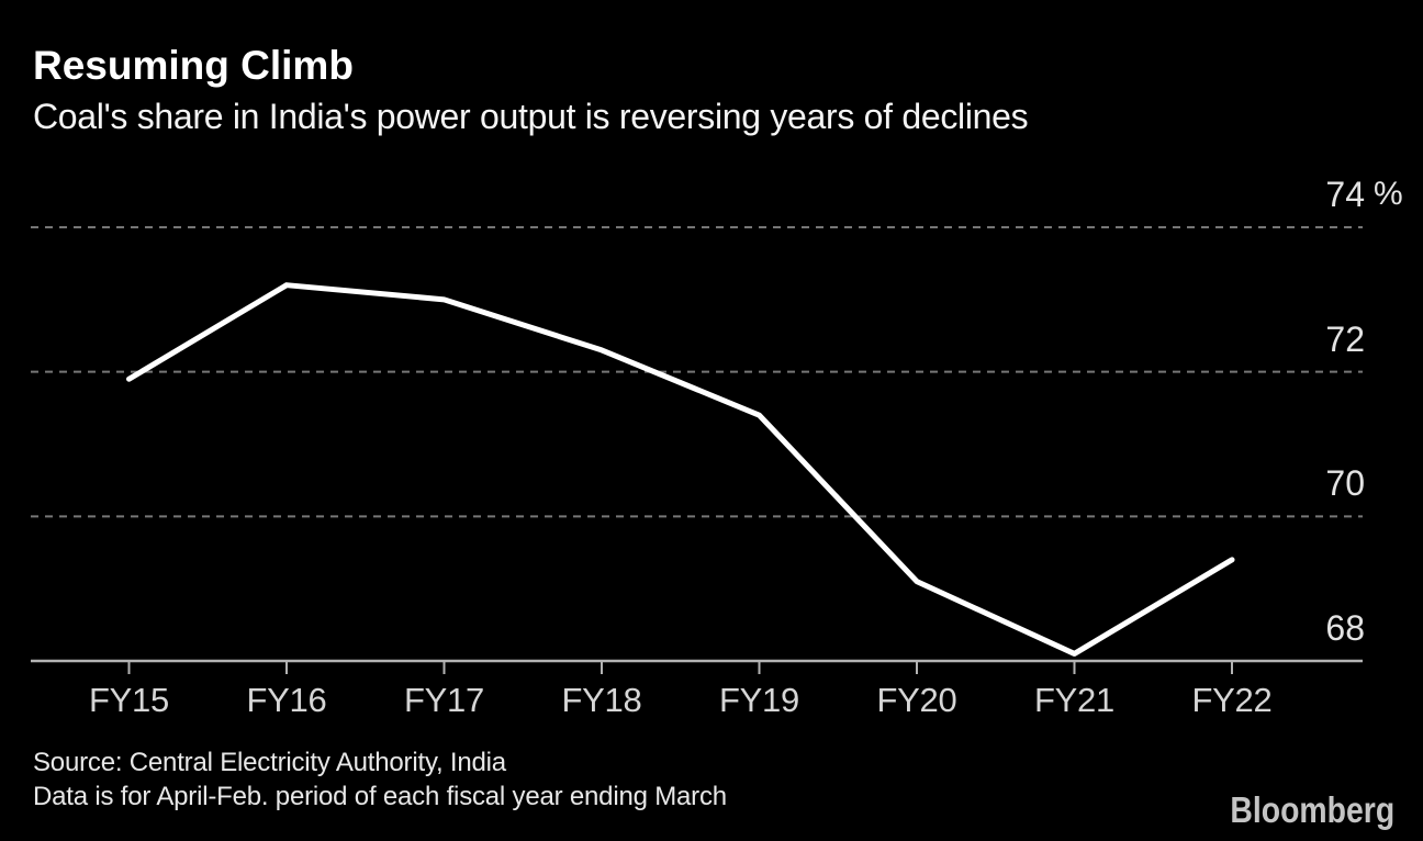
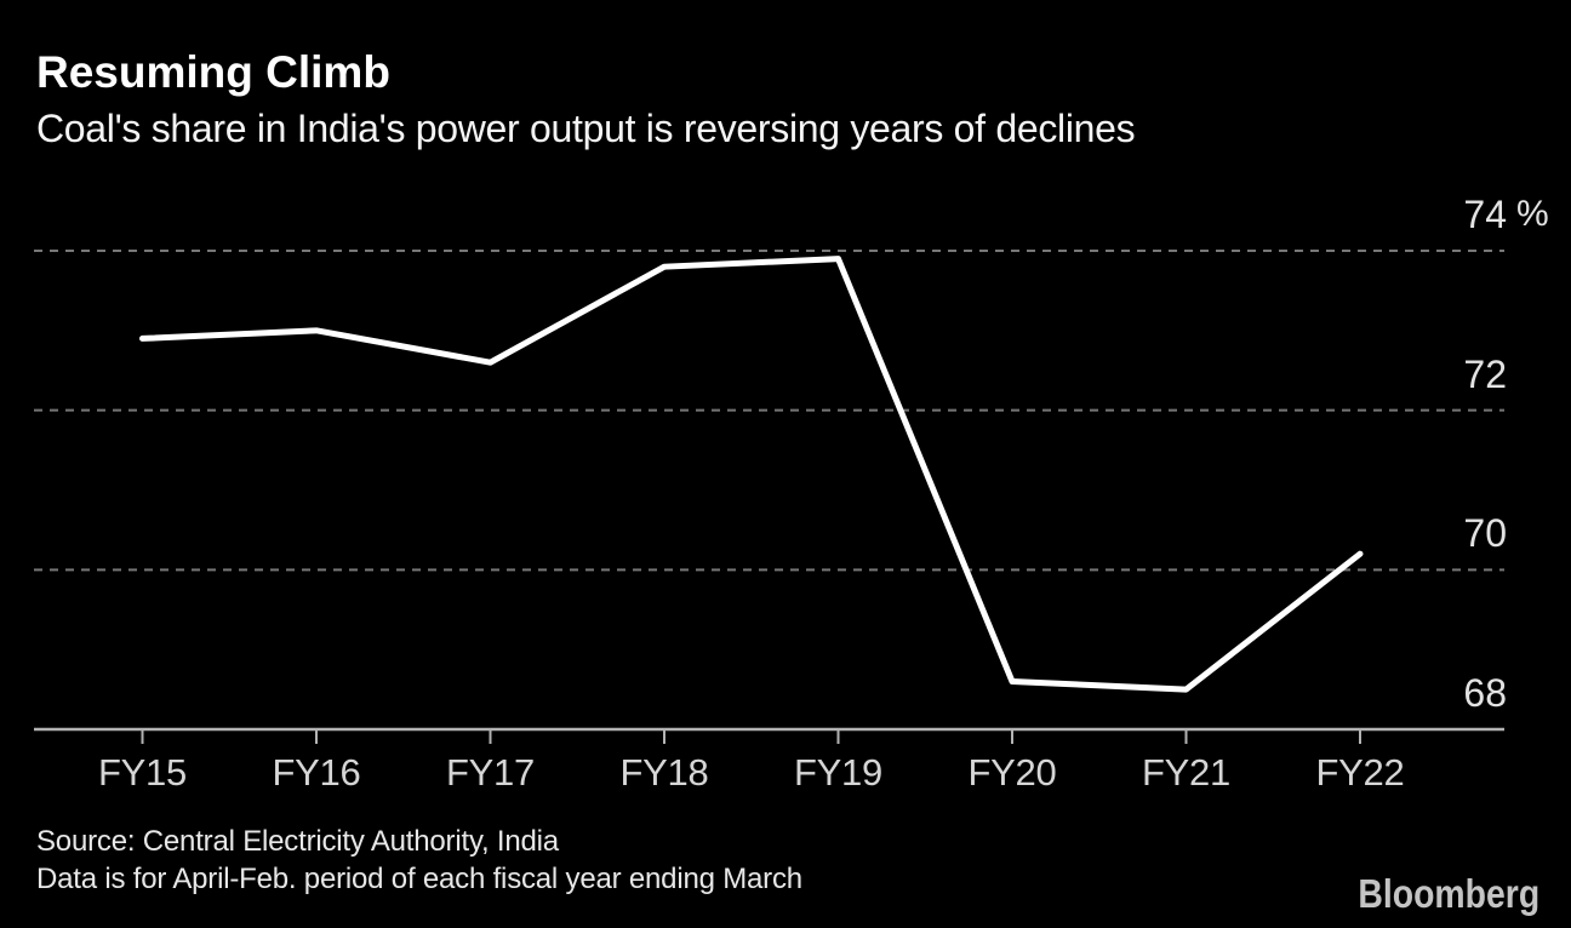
FY15: 71.9 -> 72.9
FY16: 73.2 -> 73.0
FY17: 73.0 -> 72.6
FY18: 72.3 -> 73.8
FY19: 71.4 -> 73.9
FY20: 69.1 -> 68.6
FY21: 68.1 -> 68.5
FY22: 69.4 -> 70.2
